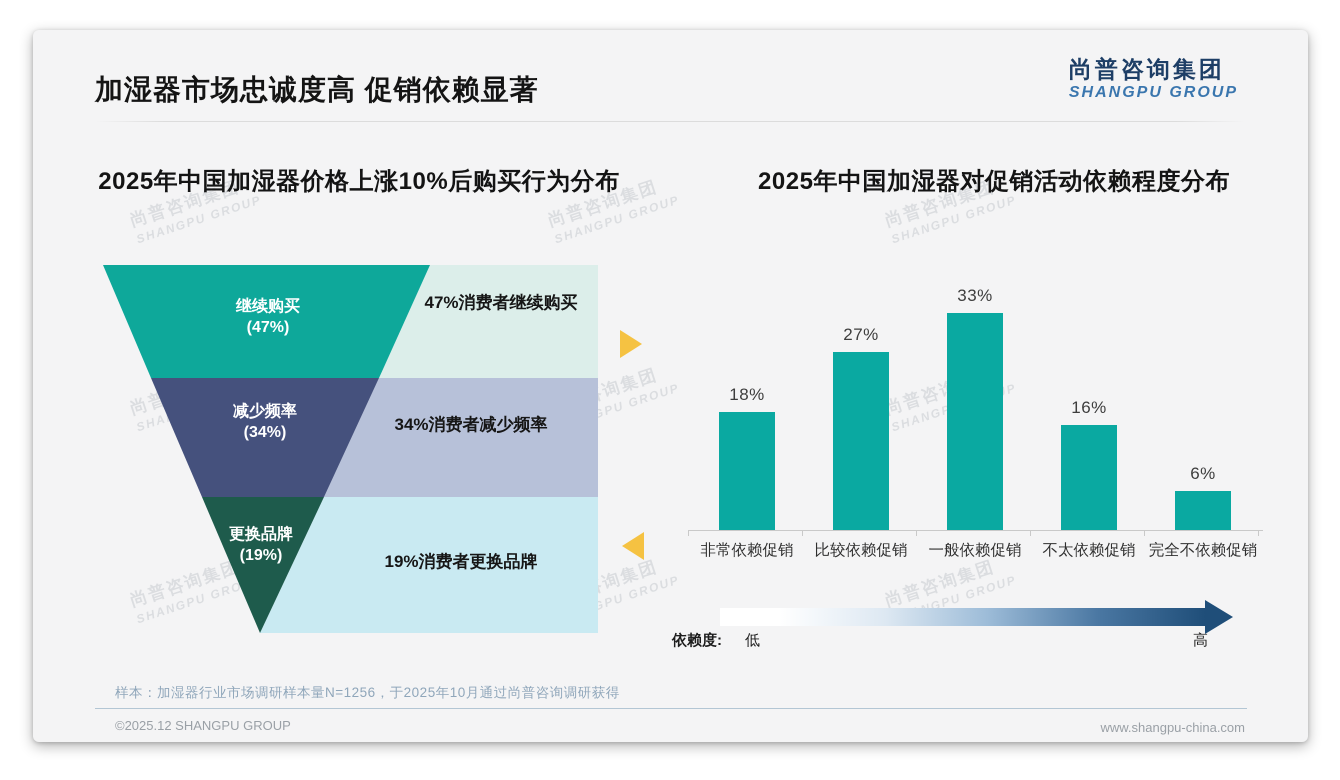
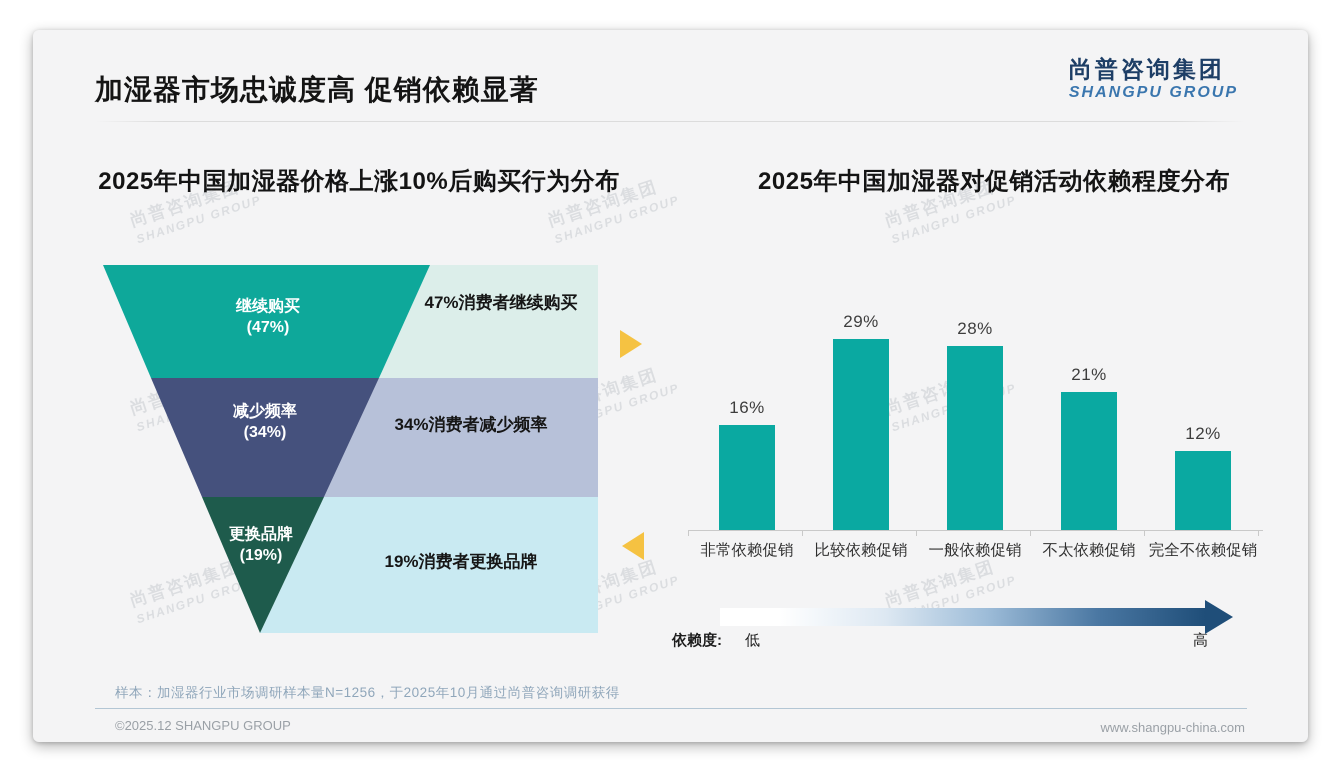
2025年中国加湿器对促销活动依赖程度分布/非常依赖促销: 18% -> 16%
2025年中国加湿器对促销活动依赖程度分布/比较依赖促销: 27% -> 29%
2025年中国加湿器对促销活动依赖程度分布/一般依赖促销: 33% -> 28%
2025年中国加湿器对促销活动依赖程度分布/不太依赖促销: 16% -> 21%
2025年中国加湿器对促销活动依赖程度分布/完全不依赖促销: 6% -> 12%
